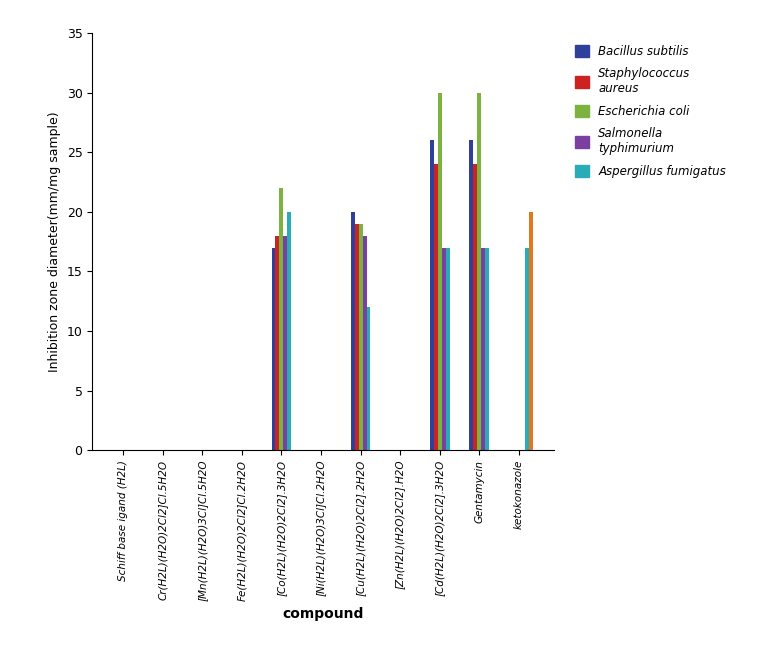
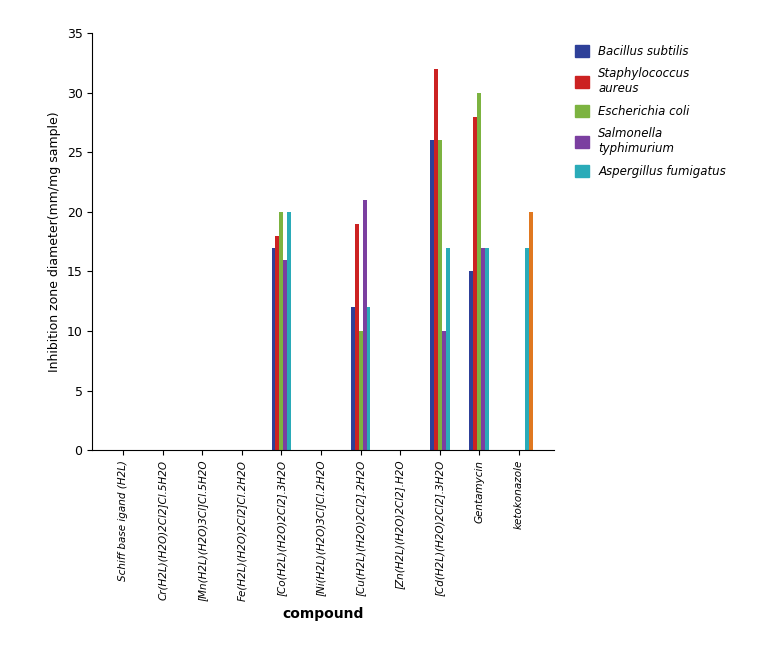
Escherichia coli/[Co(H2L)(H2O)2Cl2].3H2O: 22 -> 20
Salmonella typhimurium/[Co(H2L)(H2O)2Cl2].3H2O: 18 -> 16
Bacillus subtilis/[Cu(H2L)(H2O)2Cl2].2H2O: 20 -> 12
Escherichia coli/[Cu(H2L)(H2O)2Cl2].2H2O: 19 -> 10
Salmonella typhimurium/[Cu(H2L)(H2O)2Cl2].2H2O: 18 -> 21
Staphylococcus aureus/[Cd(H2L)(H2O)2Cl2].3H2O: 24 -> 32
Escherichia coli/[Cd(H2L)(H2O)2Cl2].3H2O: 30 -> 26
Salmonella typhimurium/[Cd(H2L)(H2O)2Cl2].3H2O: 17 -> 10
Bacillus subtilis/Gentamycin: 26 -> 15
Staphylococcus aureus/Gentamycin: 24 -> 28
